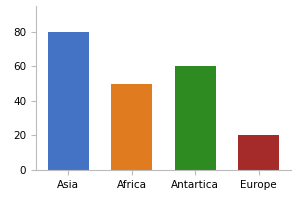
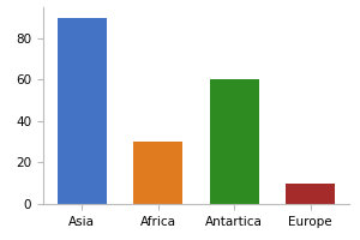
Asia: 80 -> 90
Africa: 50 -> 30
Europe: 20 -> 10
